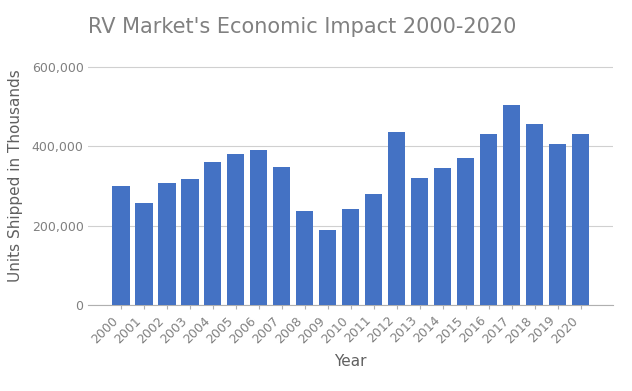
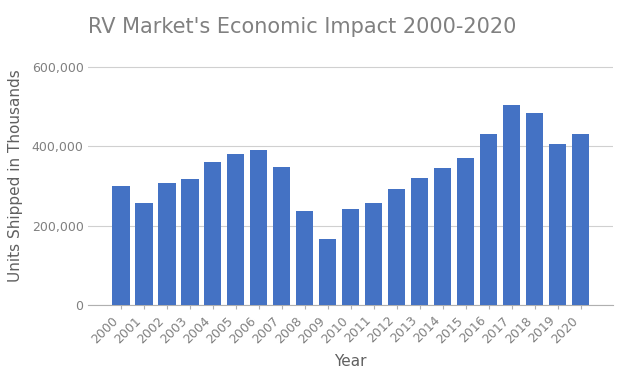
2009: 190,000 -> 165,000
2011: 280,000 -> 257,000
2012: 435,000 -> 292,000
2018: 455,000 -> 483,000
